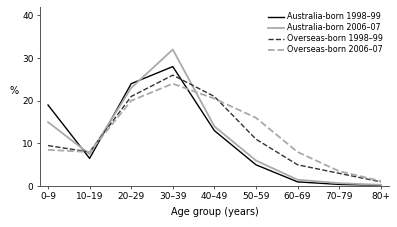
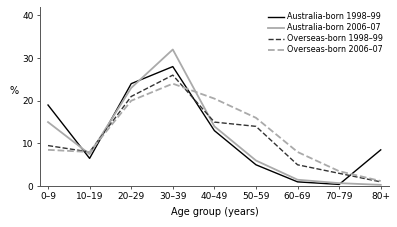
Overseas-born 1998–99/40–49: 21.0 -> 15.0
Overseas-born 1998–99/50–59: 11.0 -> 14.0
Australia-born 1998–99/80+: 0.2 -> 8.5
